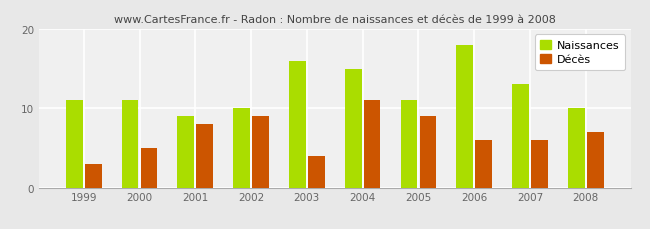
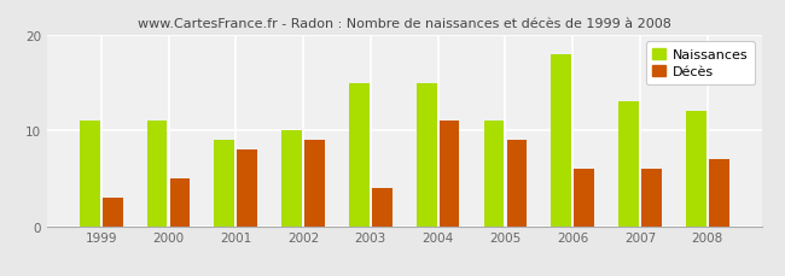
Naissances/2003: 16 -> 15
Naissances/2008: 10 -> 12
